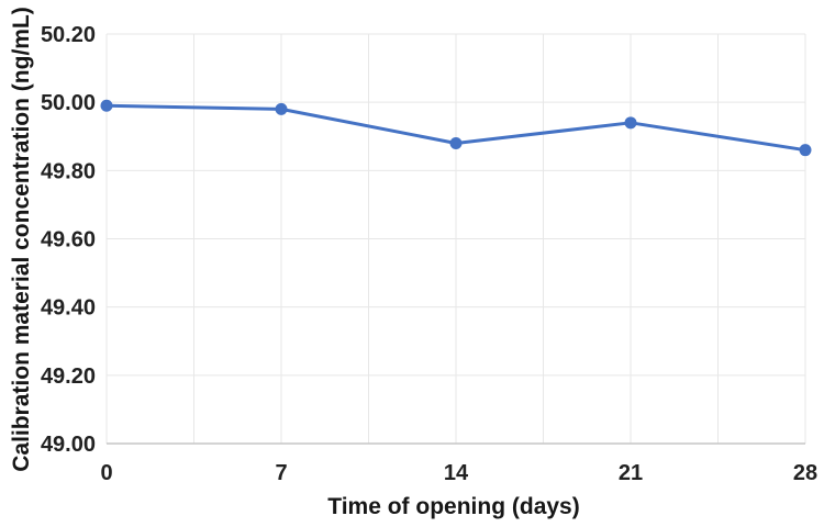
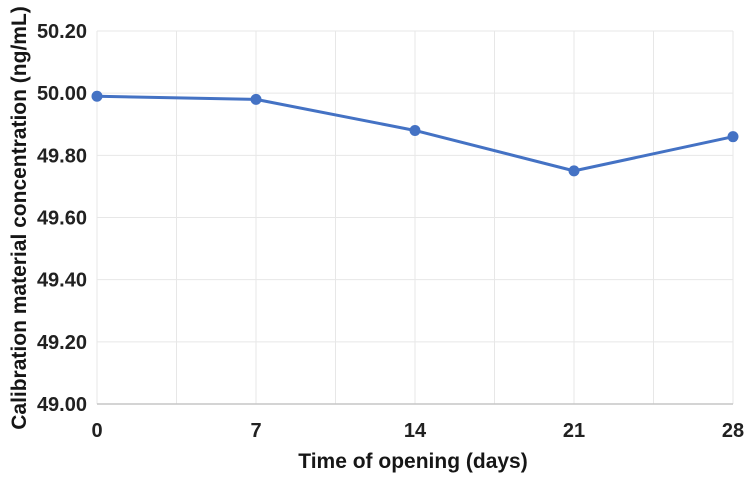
21: 49.94 -> 49.75
